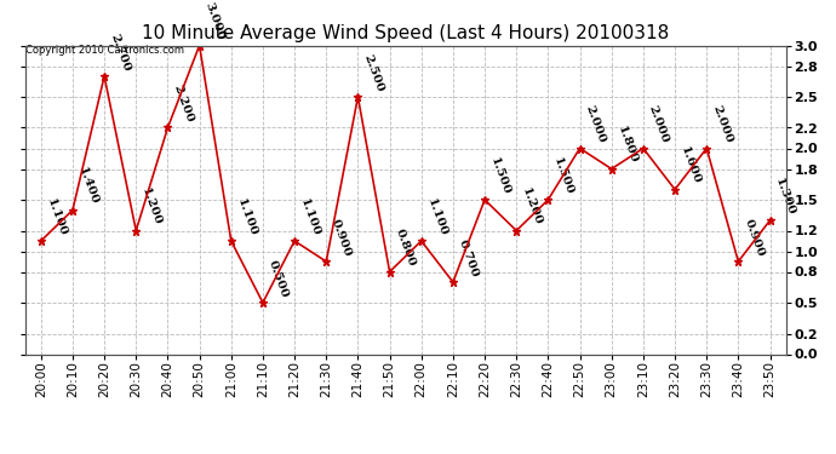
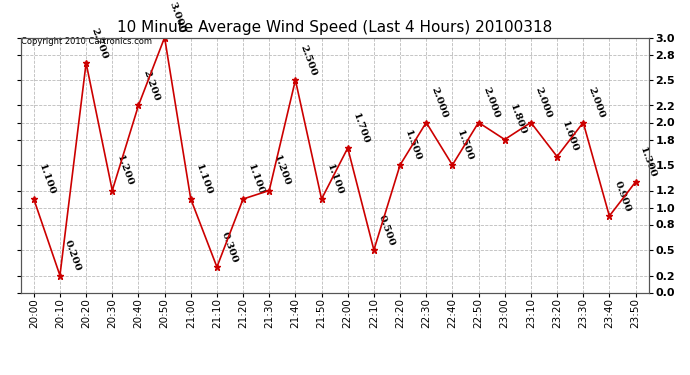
20:10: 1.400 -> 0.200
21:10: 0.500 -> 0.300
21:30: 0.900 -> 1.200
21:50: 0.800 -> 1.100
22:00: 1.100 -> 1.700
22:10: 0.700 -> 0.500
22:30: 1.200 -> 2.000
